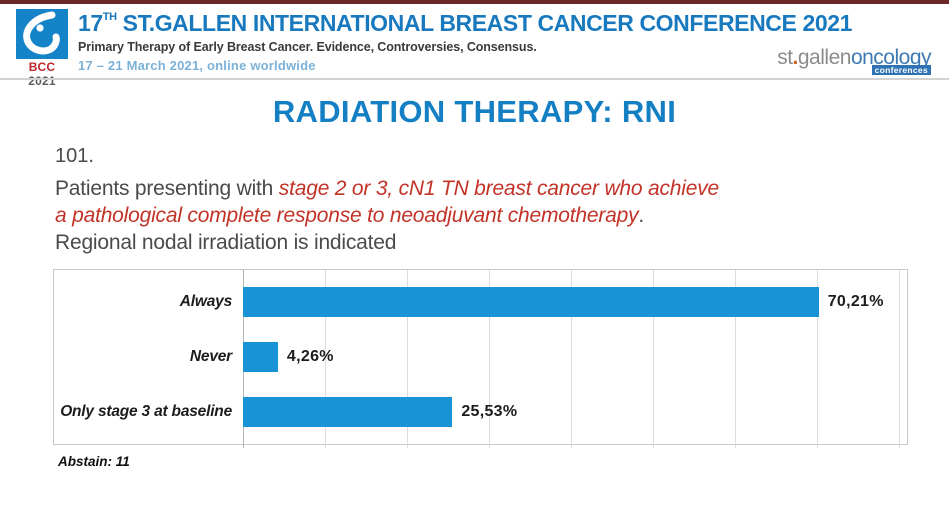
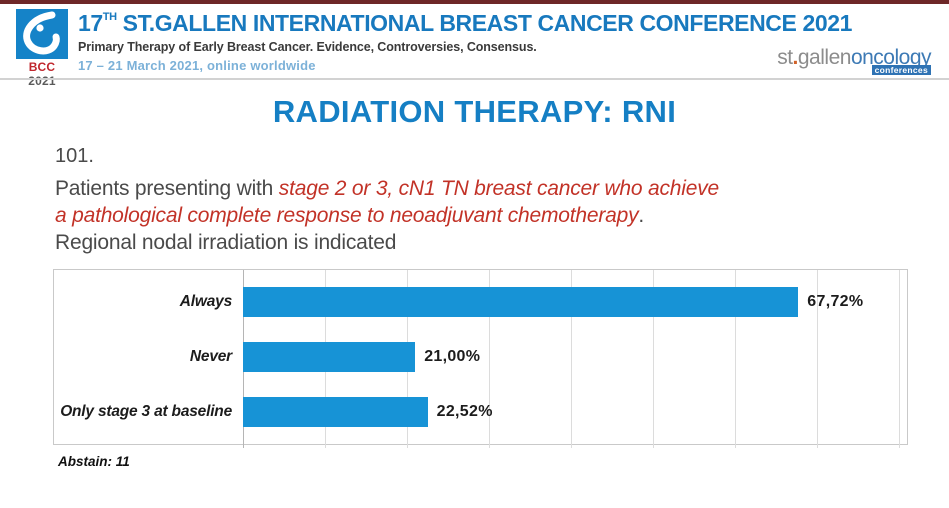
Always: 70,21% -> 67,72%
Never: 4,26% -> 21,00%
Only stage 3 at baseline: 25,53% -> 22,52%
